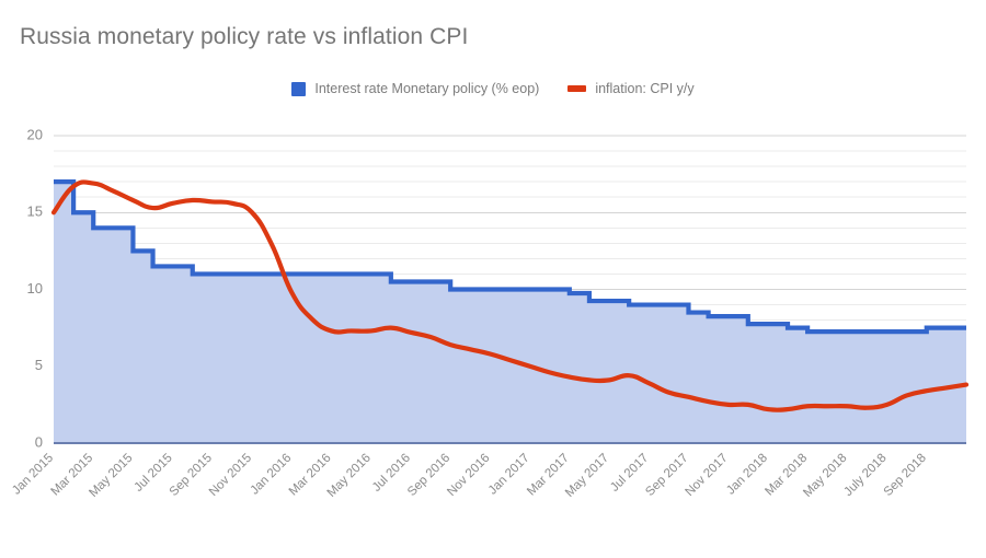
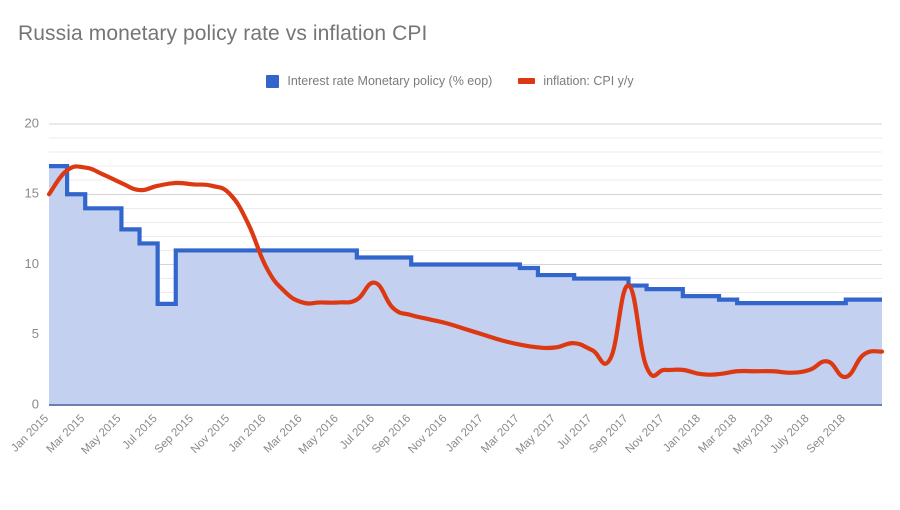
Interest rate Monetary policy (% eop)/Jul 2015: 11.5 -> 7.2
inflation: CPI y/y/Jul 2016: 7.2 -> 8.7
inflation: CPI y/y/Sep 2017: 3.0 -> 8.5
inflation: CPI y/y/Sep 2018: 3.4 -> 2.0
